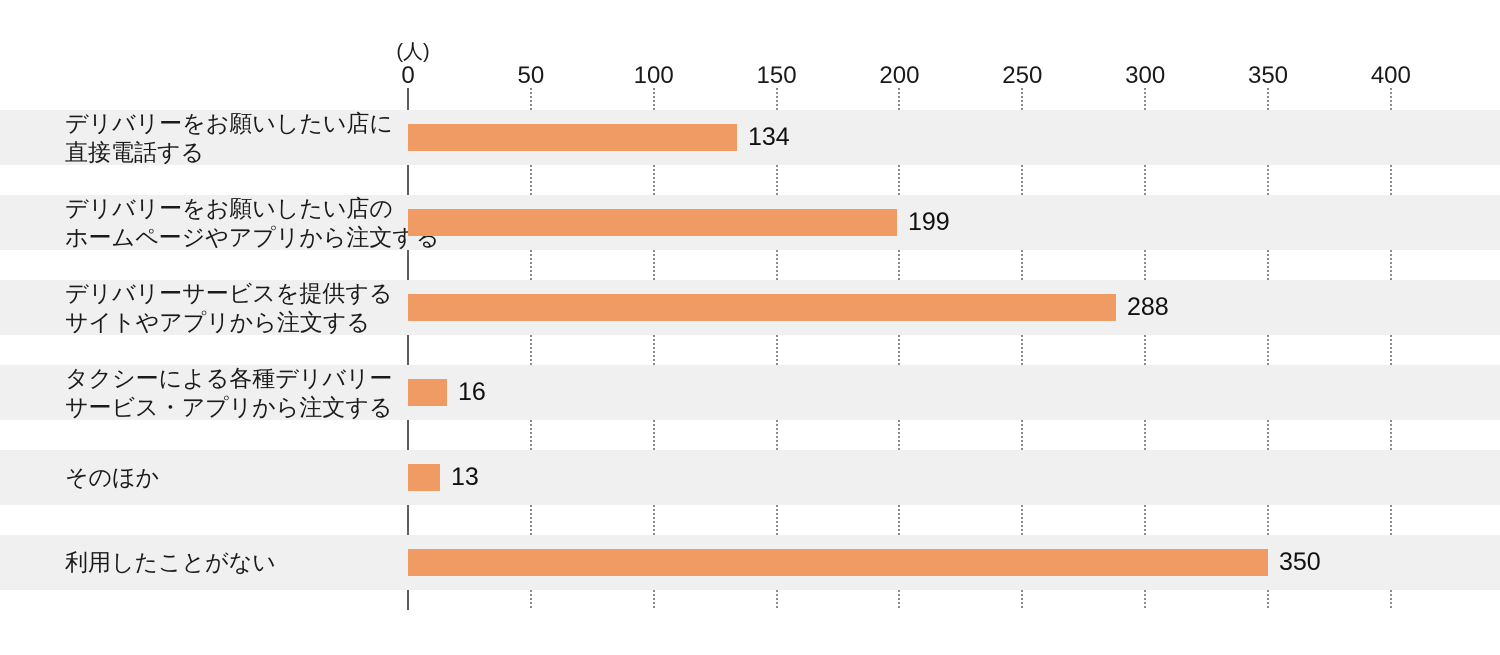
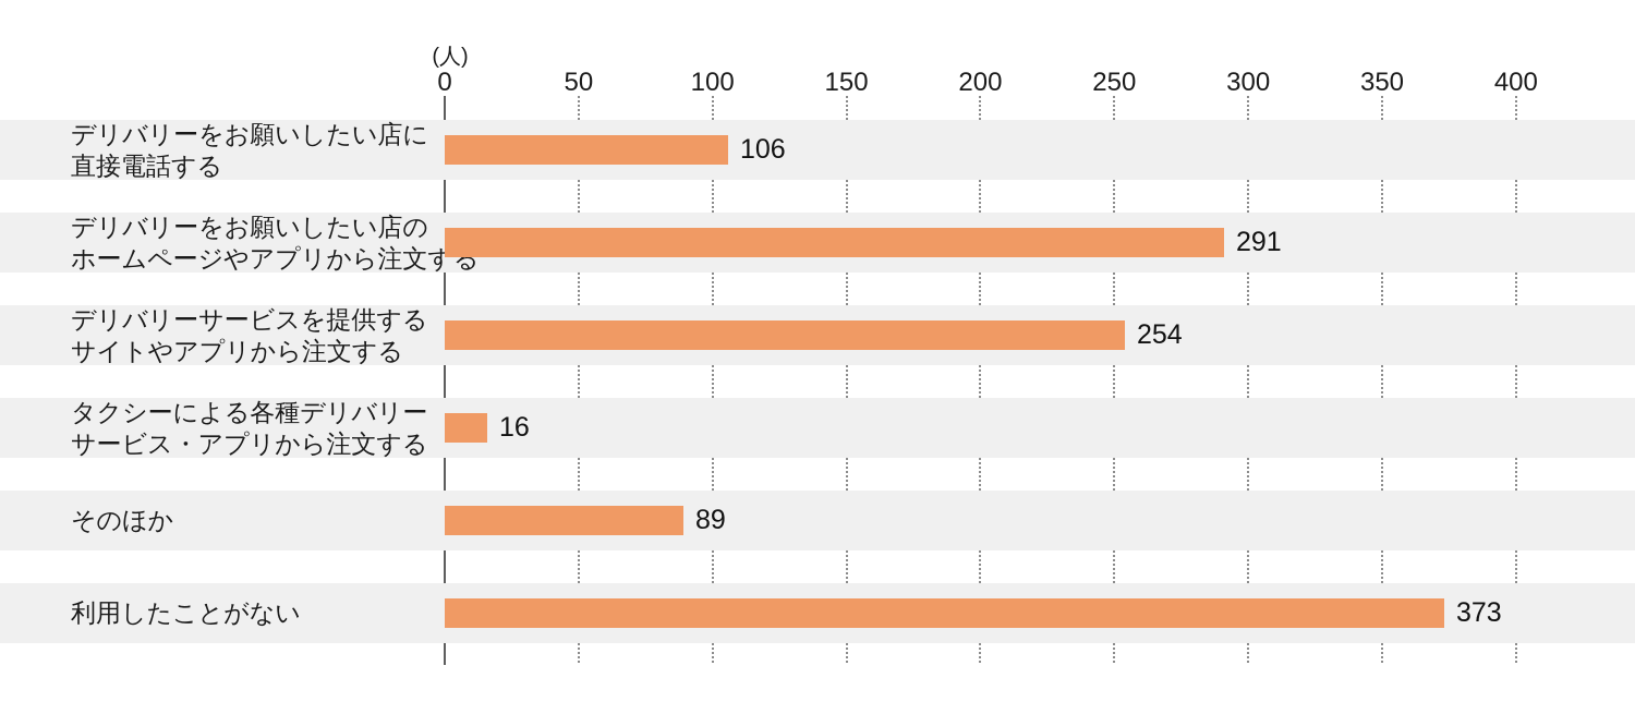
デリバリーをお願いしたい店に 直接電話する: 134 -> 106
デリバリーをお願いしたい店の ホームページやアプリから注文する: 199 -> 291
デリバリーサービスを提供する サイトやアプリから注文する: 288 -> 254
そのほか: 13 -> 89
利用したことがない: 350 -> 373
